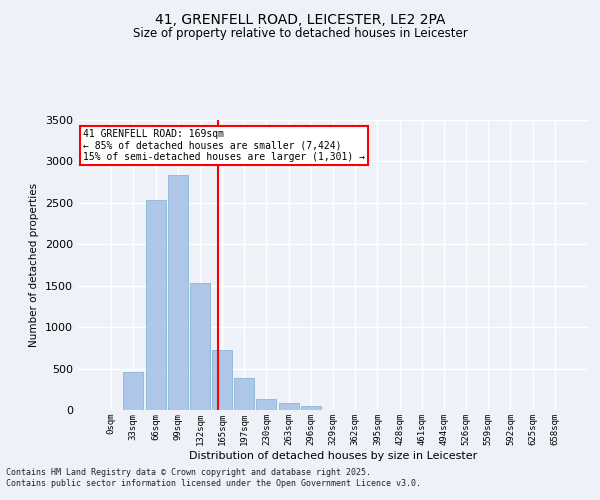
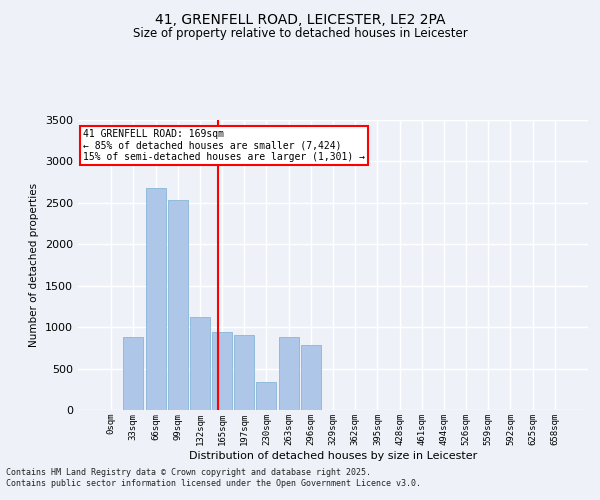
33sqm: 460 -> 880
66sqm: 2530 -> 2680
99sqm: 2840 -> 2540
132sqm: 1530 -> 1120
165sqm: 720 -> 940
197sqm: 390 -> 900
230sqm: 140 -> 340
263sqm: 80 -> 880
296sqm: 40 -> 780
